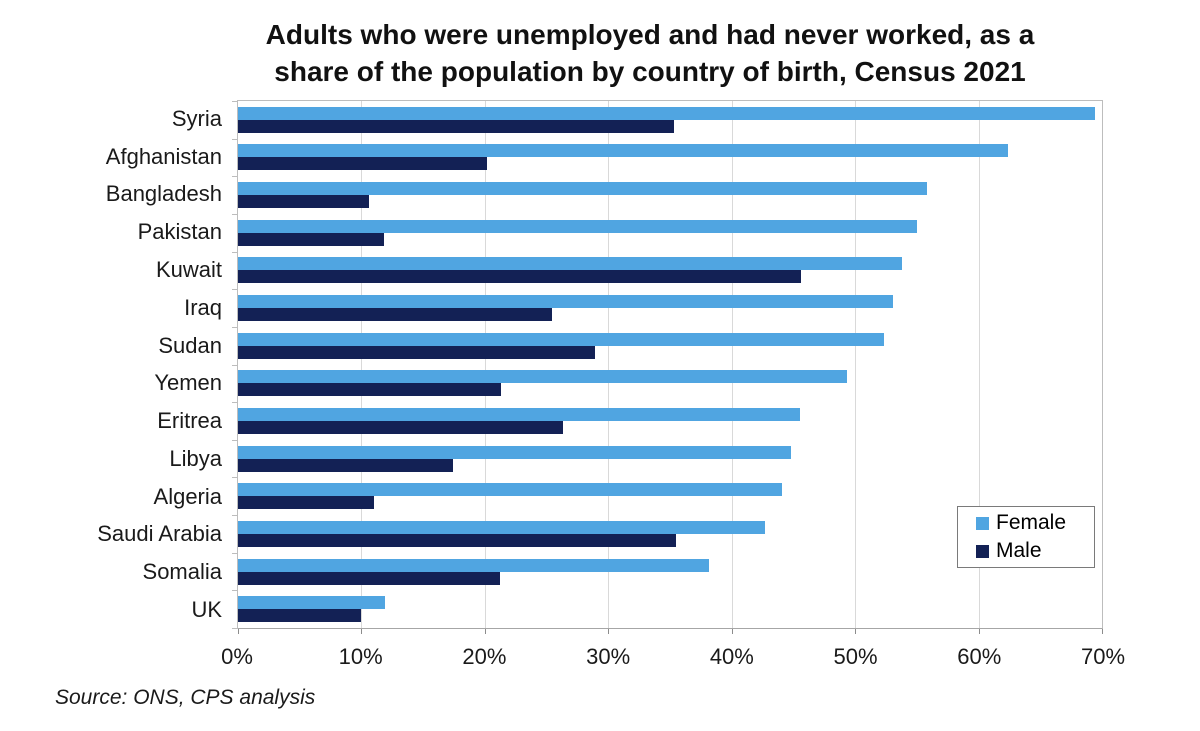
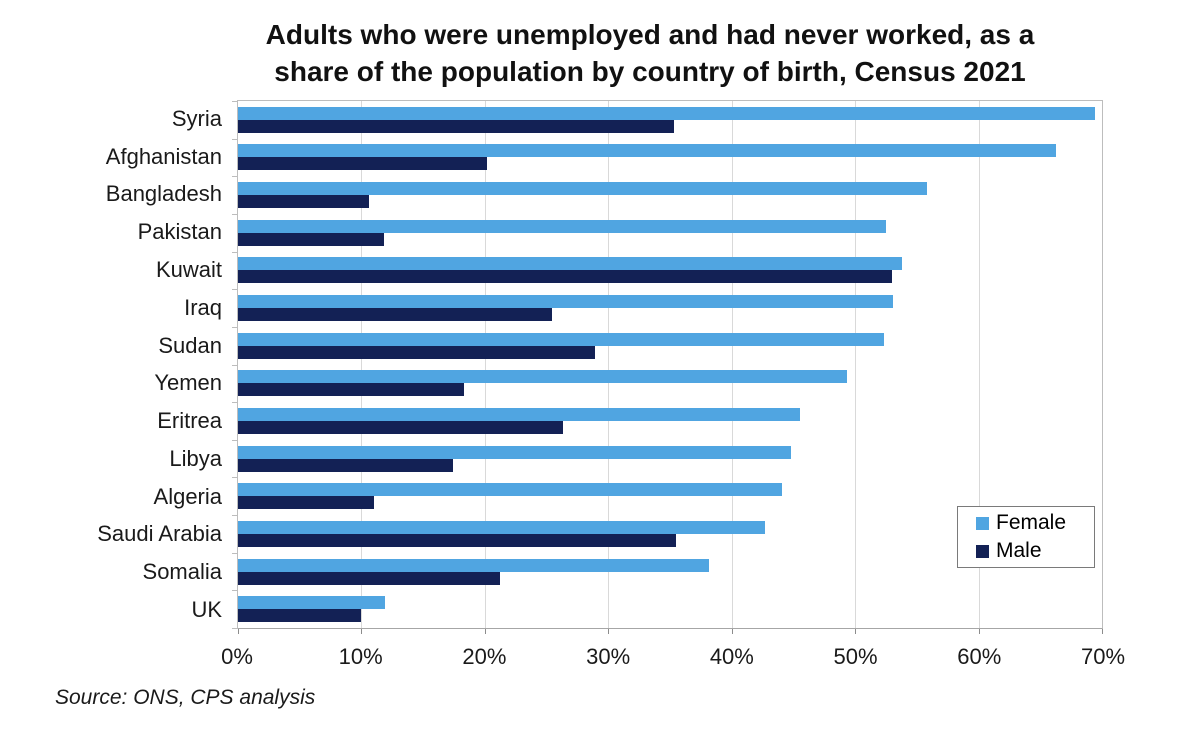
Female/Afghanistan: 62.4% -> 66.3%
Female/Pakistan: 55.0% -> 52.5%
Male/Kuwait: 45.6% -> 53.0%
Male/Yemen: 21.3% -> 18.3%
